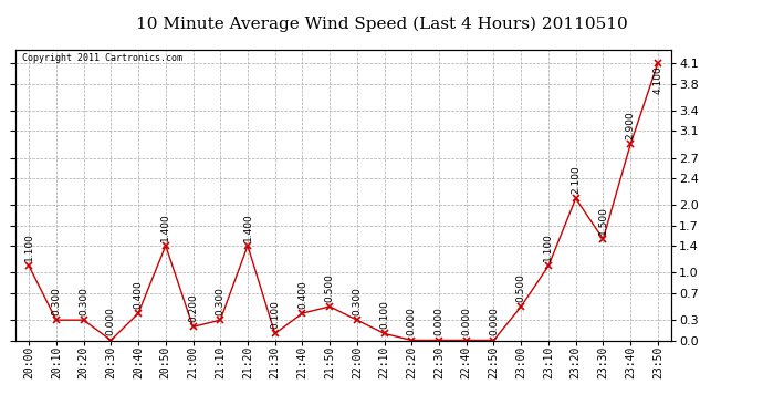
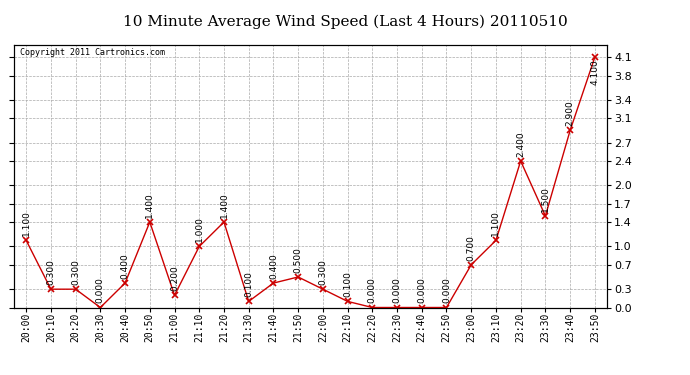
21:10: 0.300 -> 1.000
23:00: 0.500 -> 0.700
23:20: 2.100 -> 2.400
